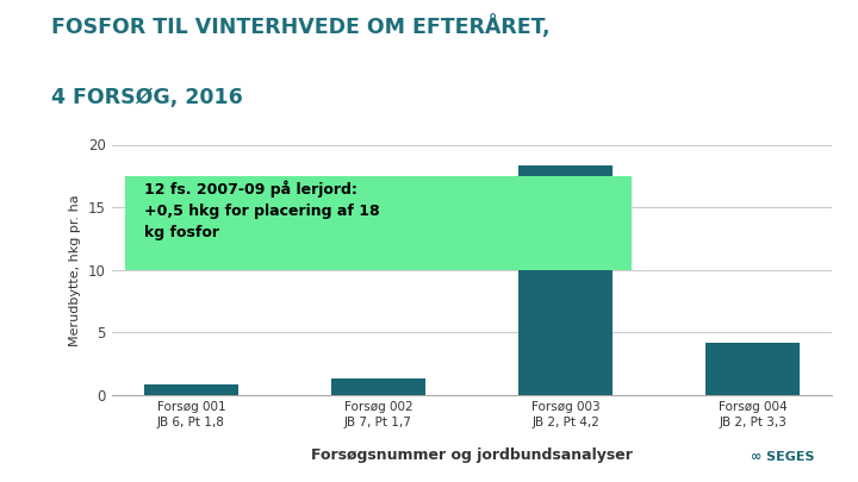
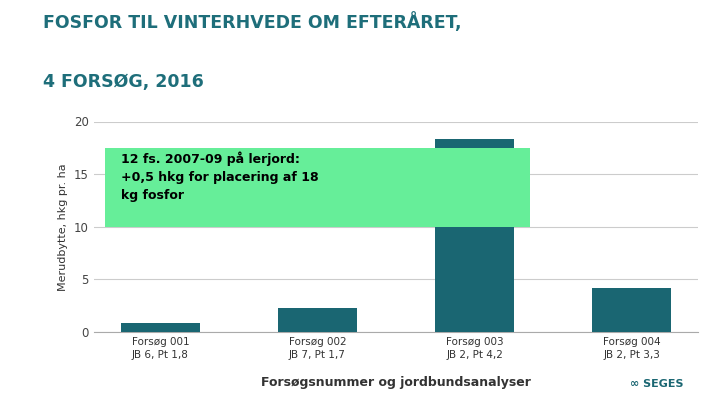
Forsøg 002 JB 7, Pt 1,7: 1.3 -> 2.3
